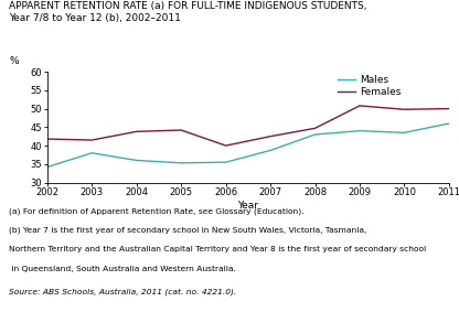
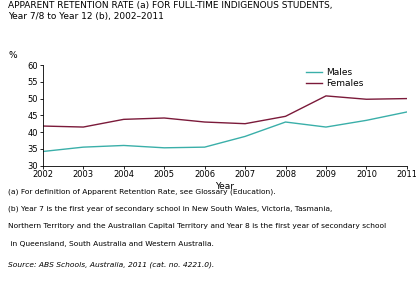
Males/2003: 38.0 -> 35.5
Females/2006: 40.0 -> 43.0
Males/2009: 44.0 -> 41.5
